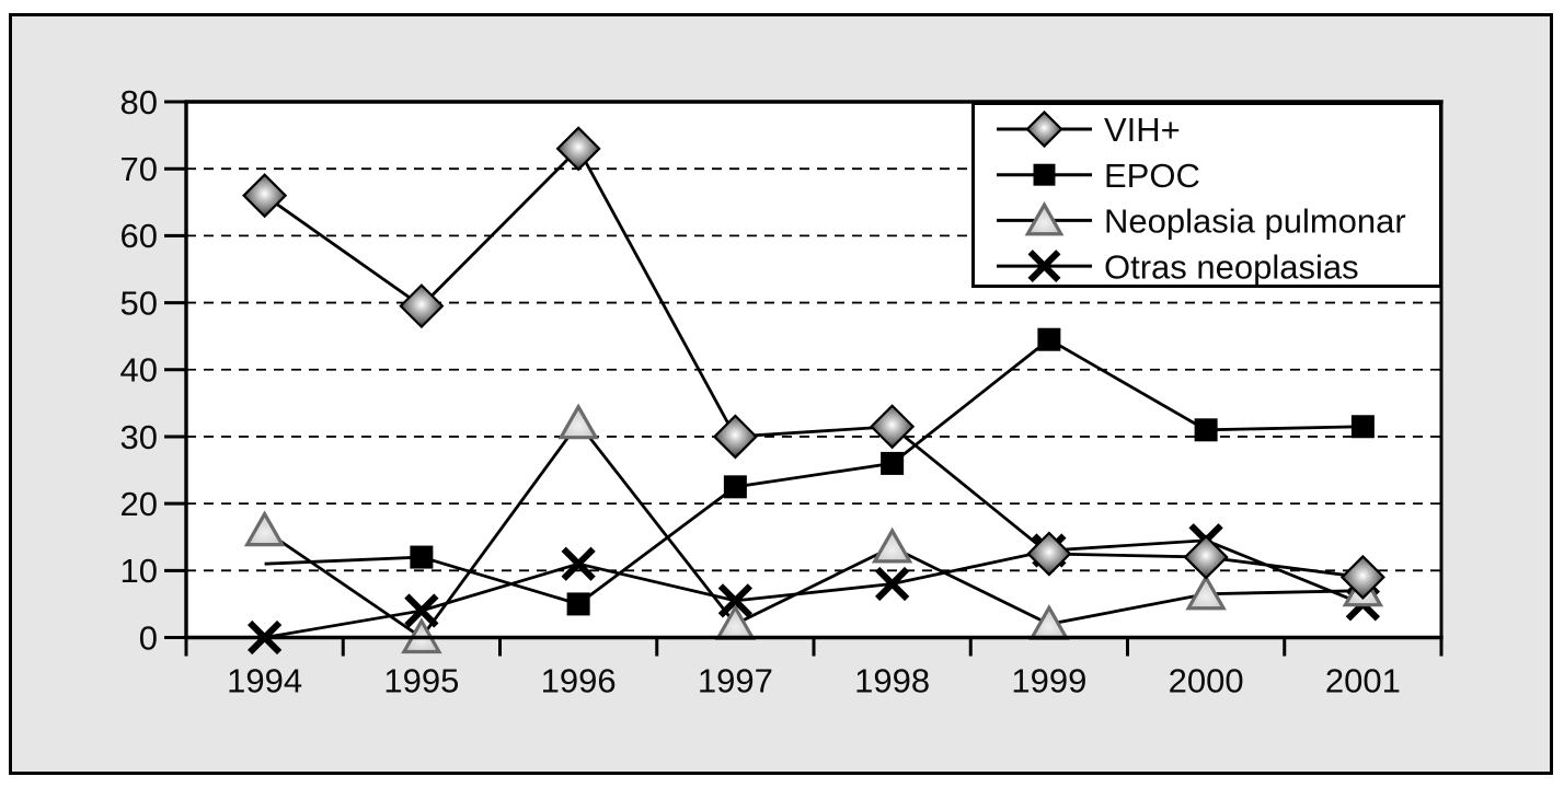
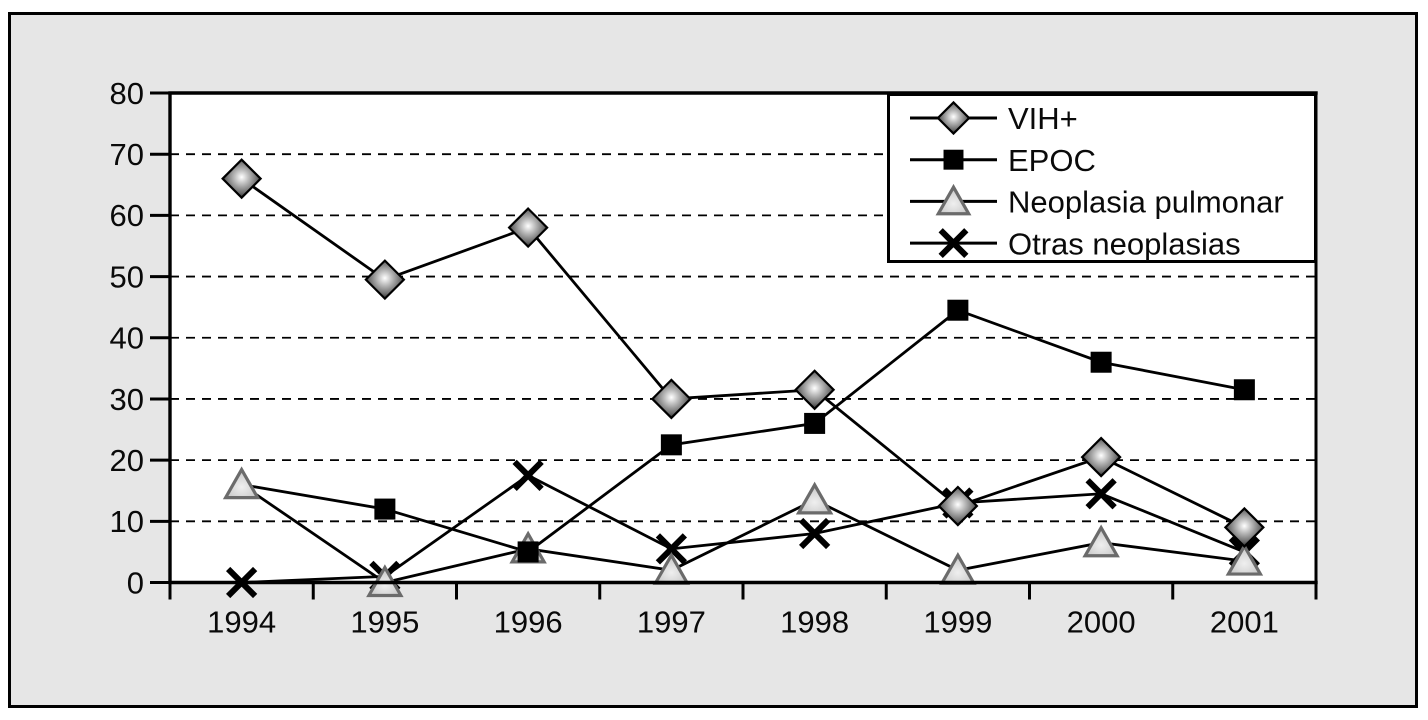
EPOC/1994: 11 -> 16
Otras neoplasias/1995: 4 -> 1
VIH+/1996: 73 -> 58
Neoplasia pulmonar/1996: 32 -> 6
Otras neoplasias/1996: 11 -> 18
VIH+/2000: 12 -> 20
EPOC/2000: 31 -> 36
Neoplasia pulmonar/2001: 7 -> 4
